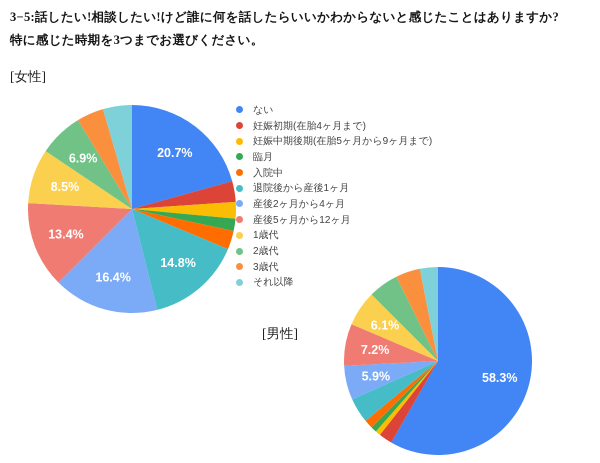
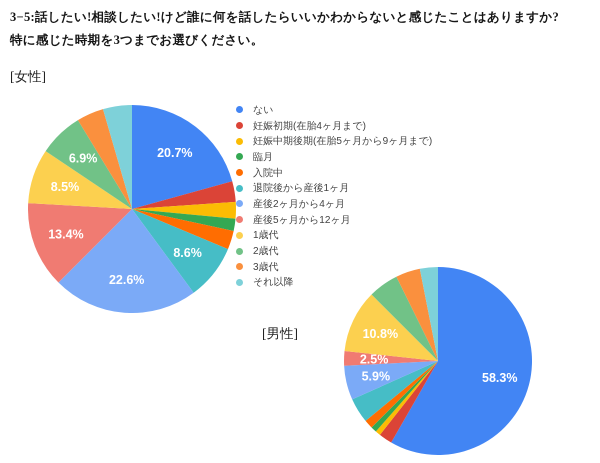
[女性]/退院後から産後1ヶ月: 14.8% -> 8.6%
[女性]/産後2ヶ月から4ヶ月: 16.4% -> 22.6%
[男性]/産後5ヶ月から12ヶ月: 7.2% -> 2.5%
[男性]/1歳代: 6.1% -> 10.8%
